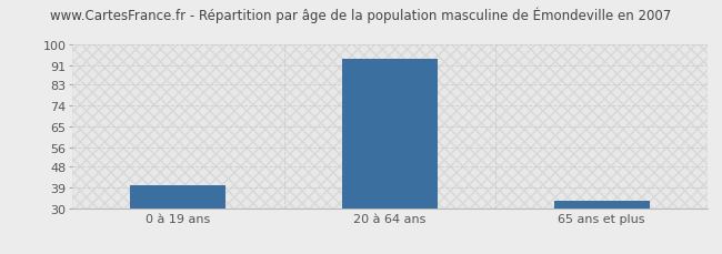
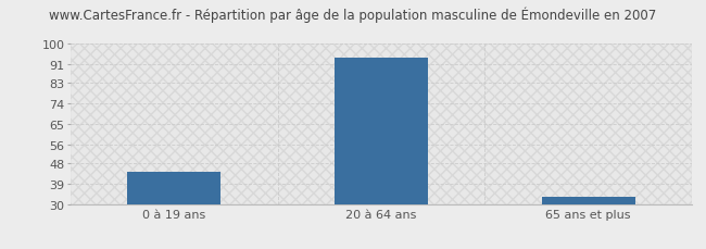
0 à 19 ans: 40 -> 44
